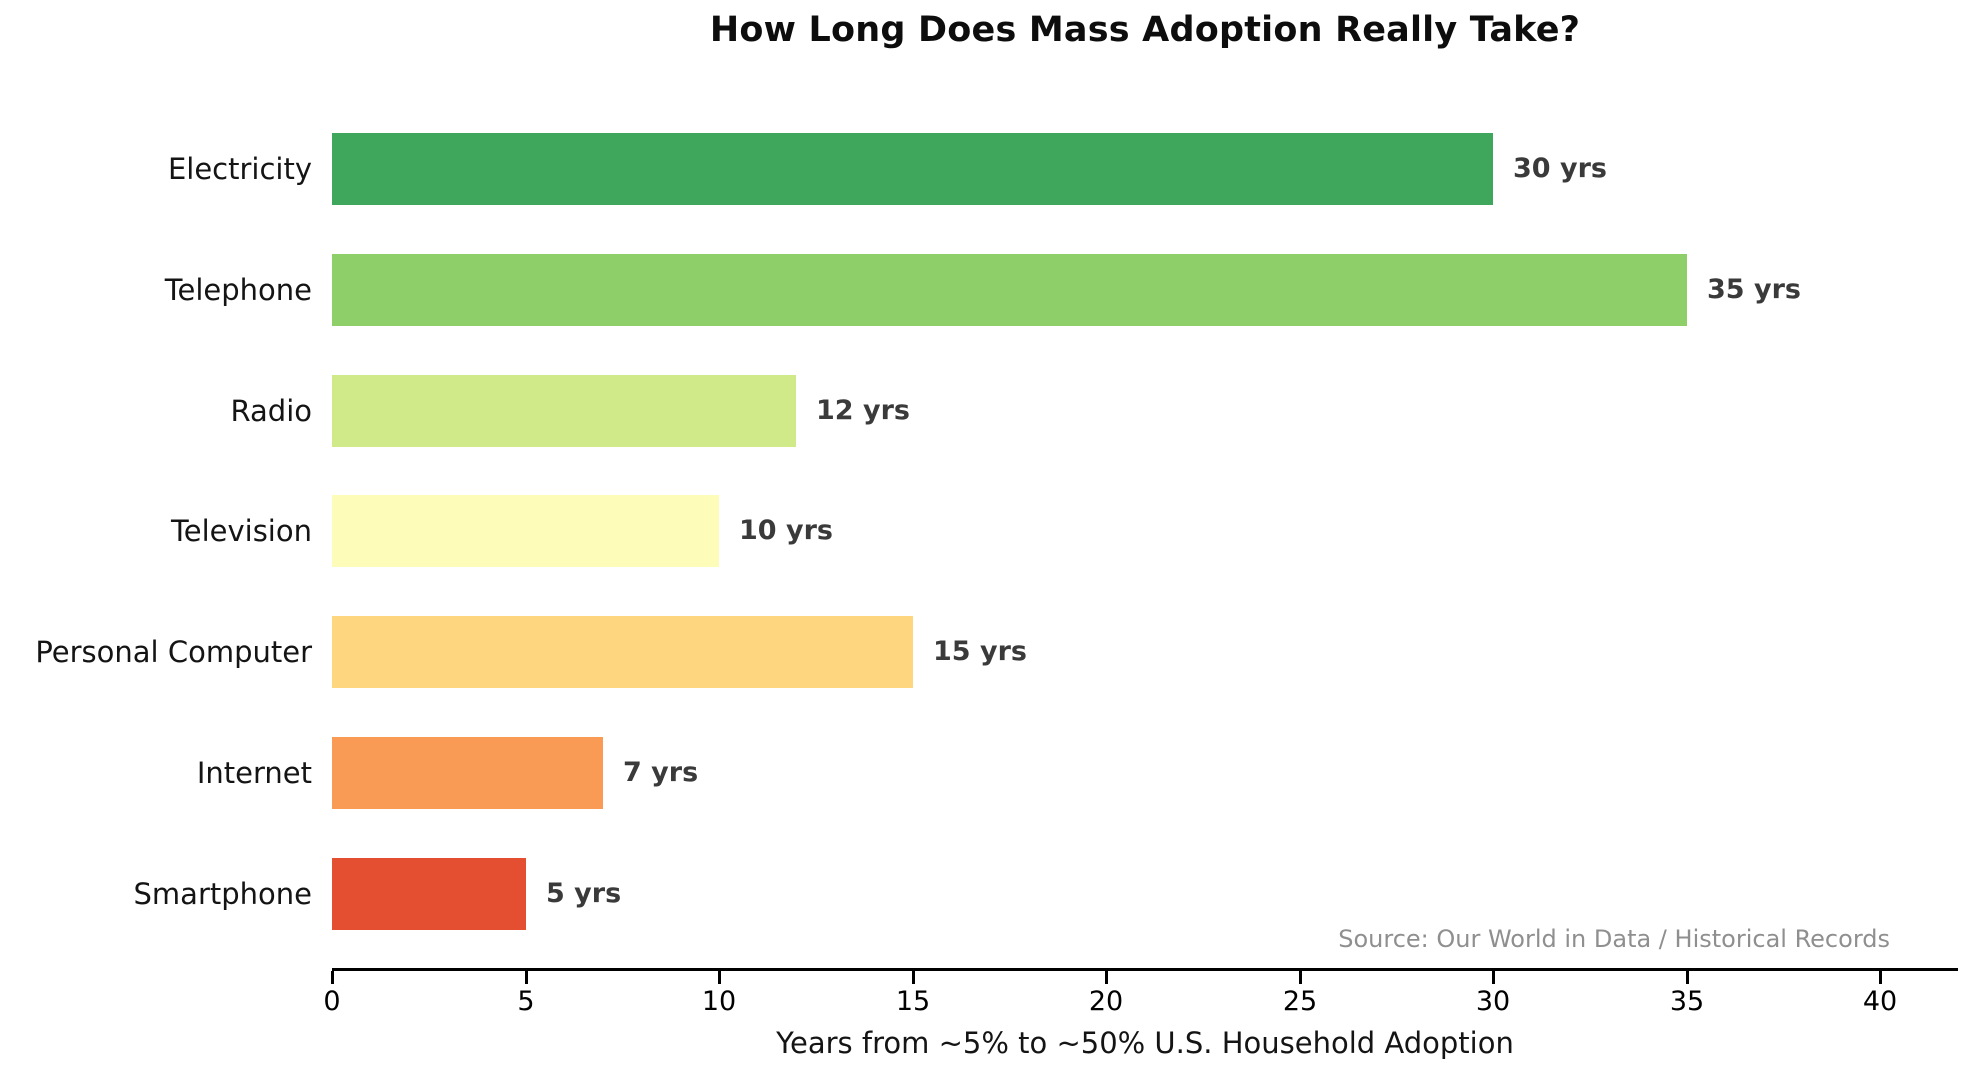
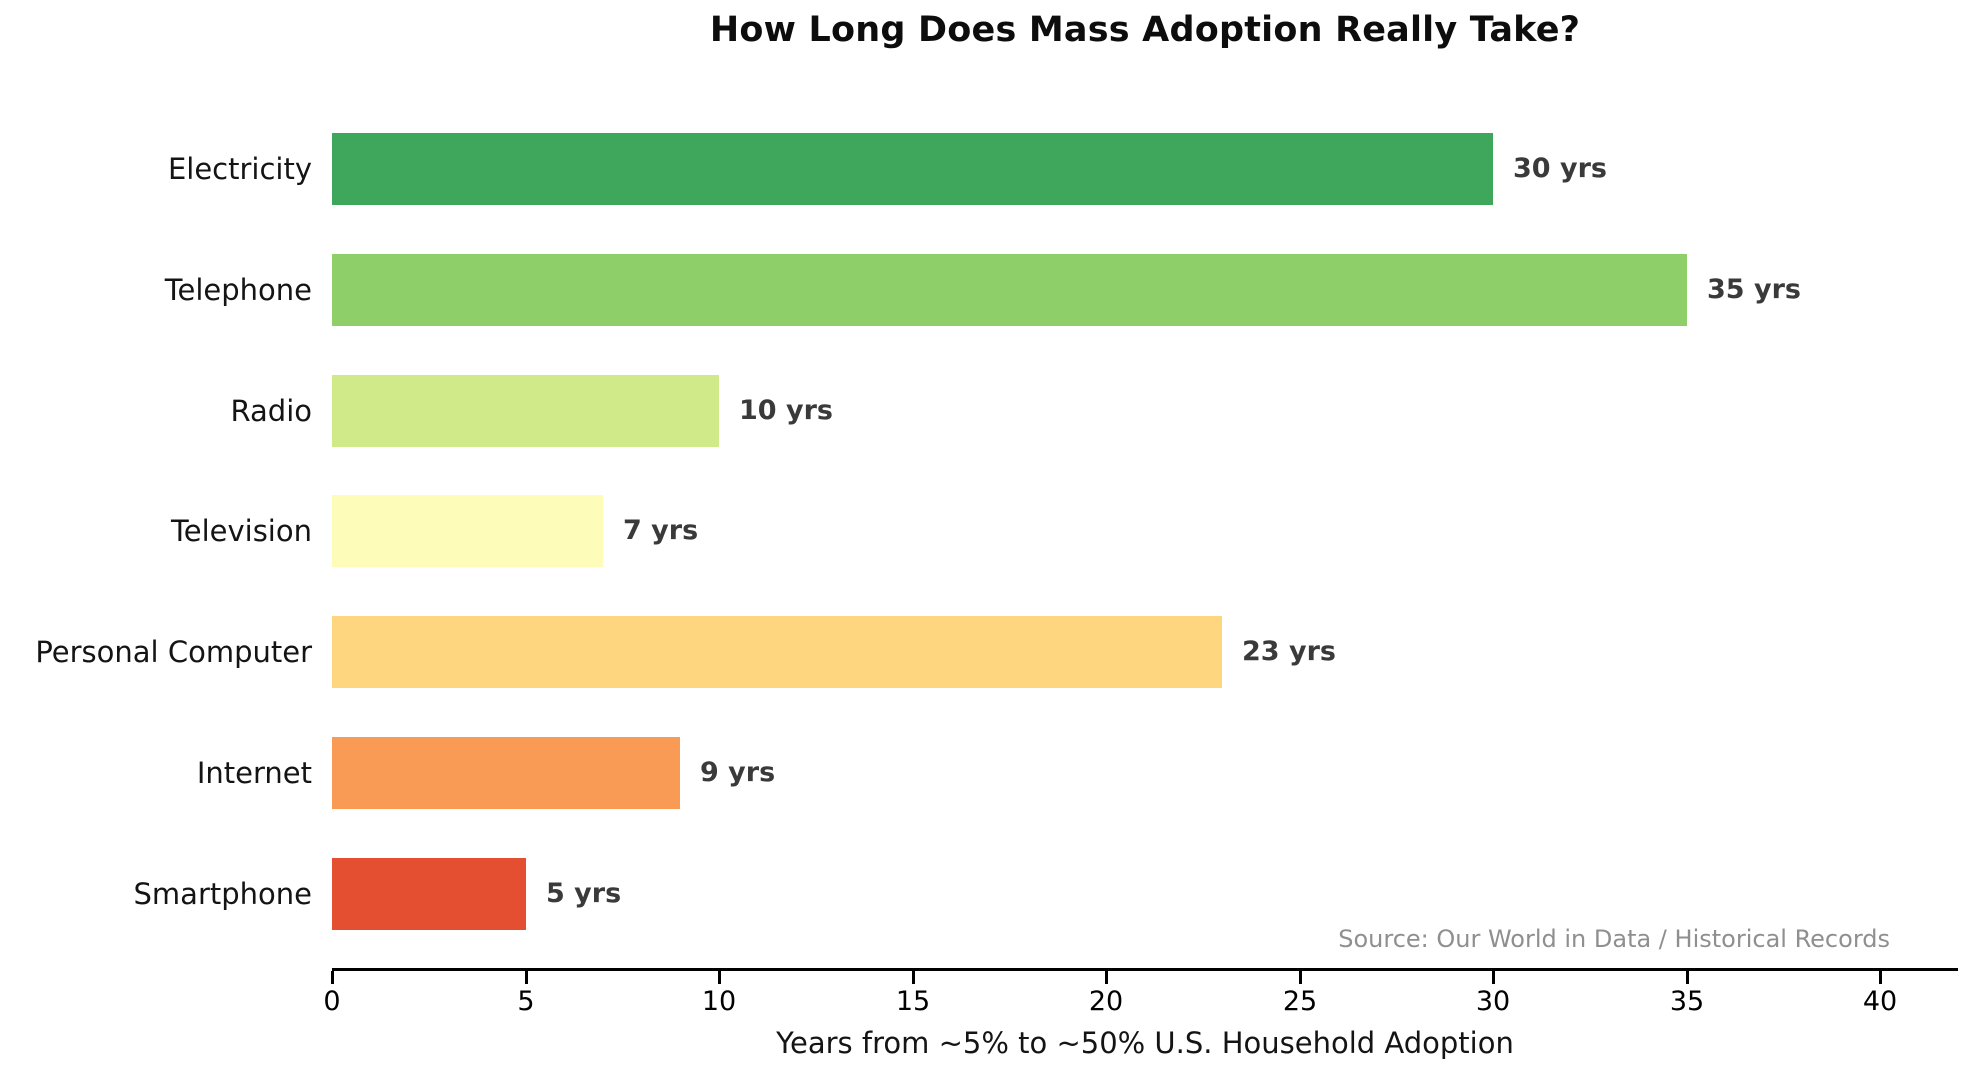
Radio: 12 -> 10
Television: 10 -> 7
Personal Computer: 15 -> 23
Internet: 7 -> 9
